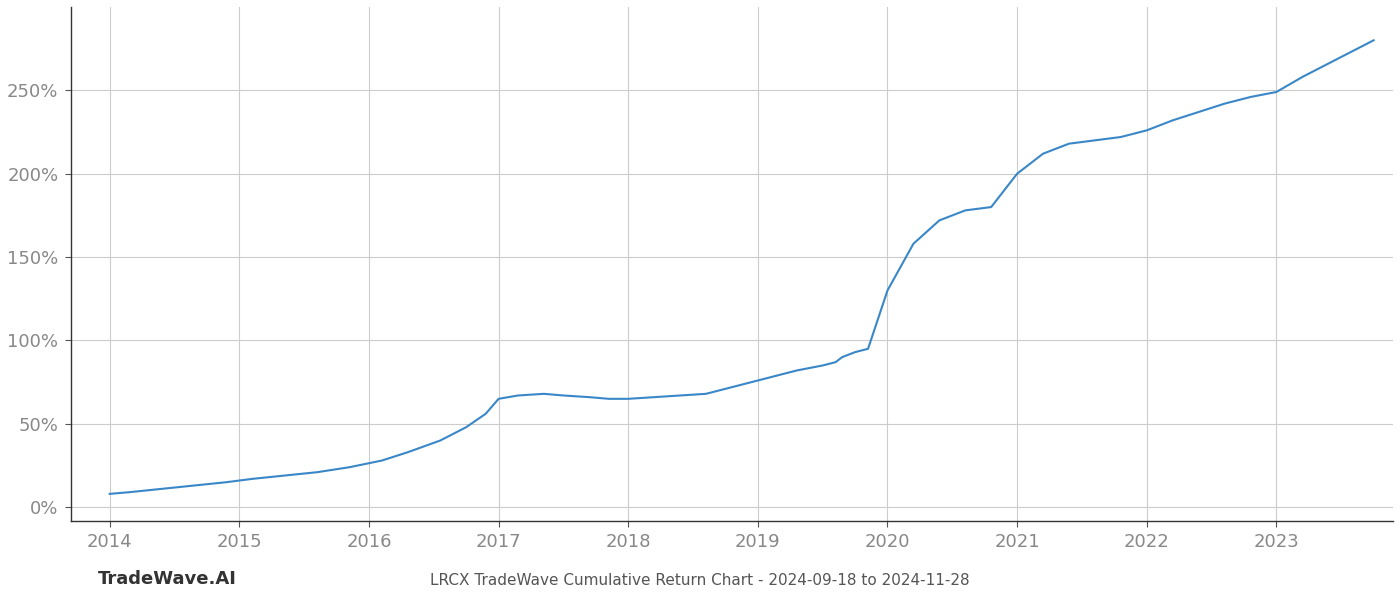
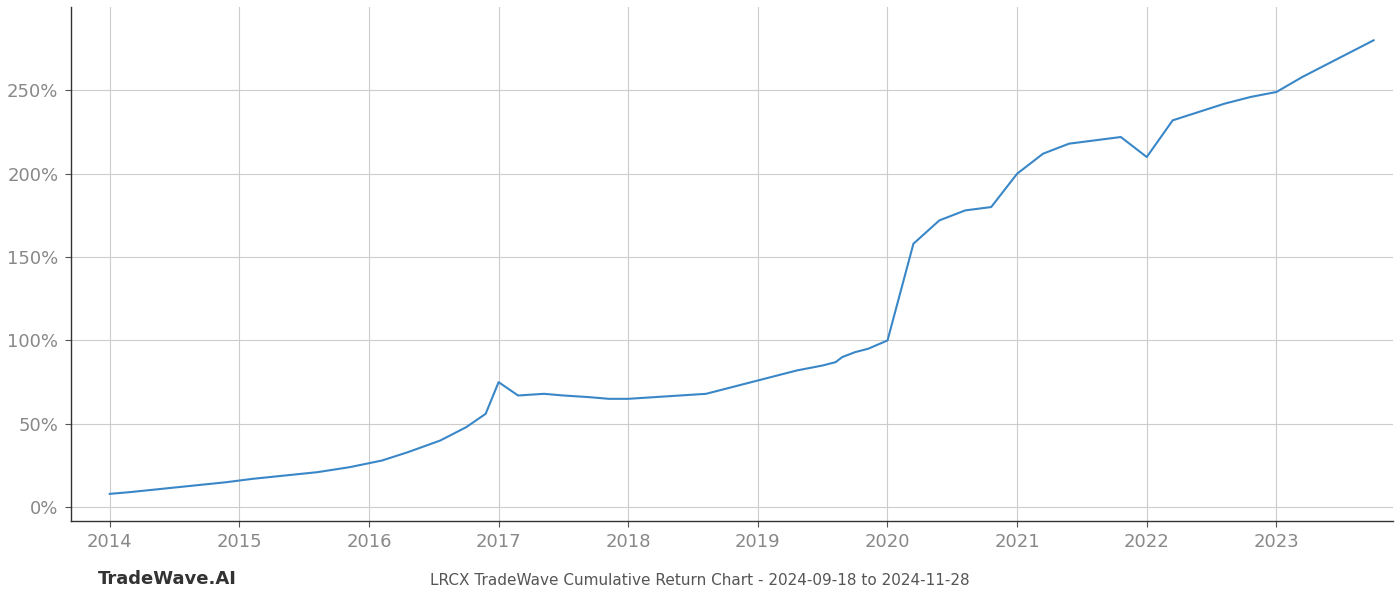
2017: 65% -> 75%
2020: 130% -> 100%
2022: 226% -> 210%
